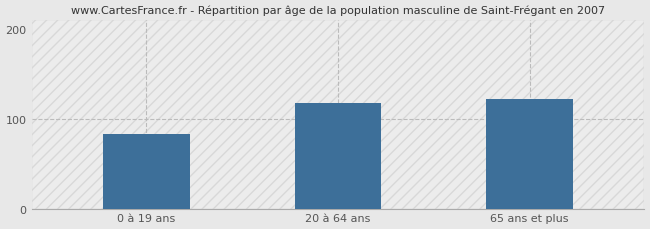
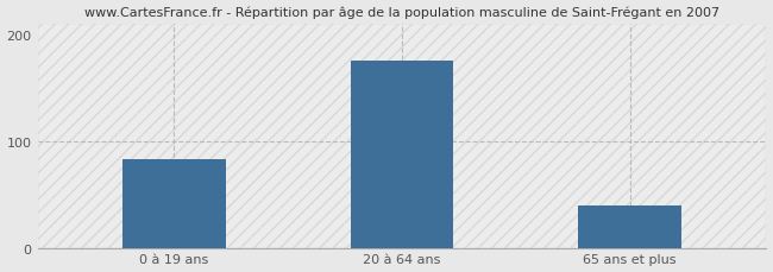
20 à 64 ans: 118 -> 176
65 ans et plus: 122 -> 40
